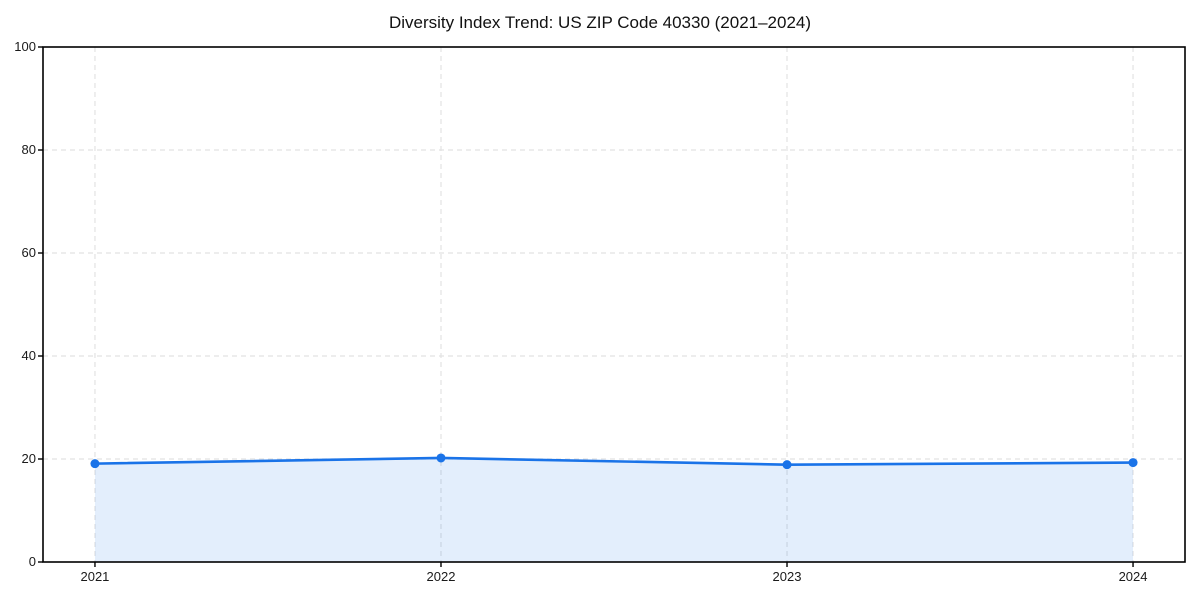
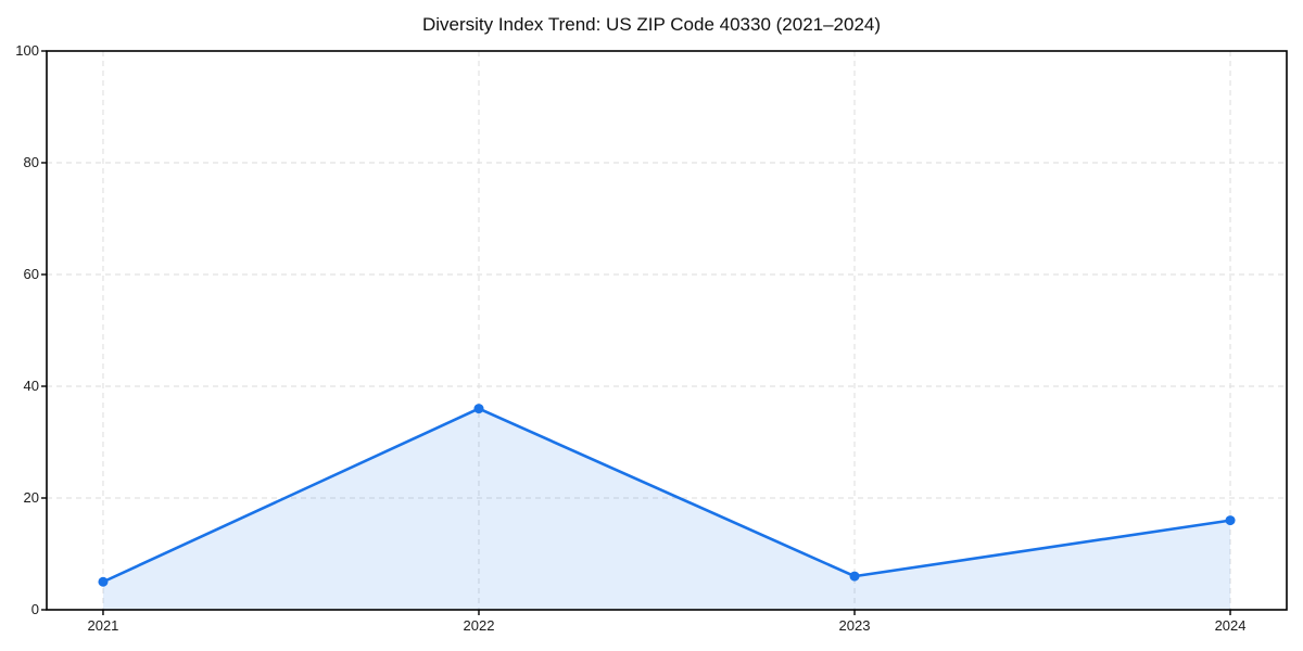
2021: 19 -> 5
2022: 20 -> 36
2023: 19 -> 6
2024: 19 -> 16
